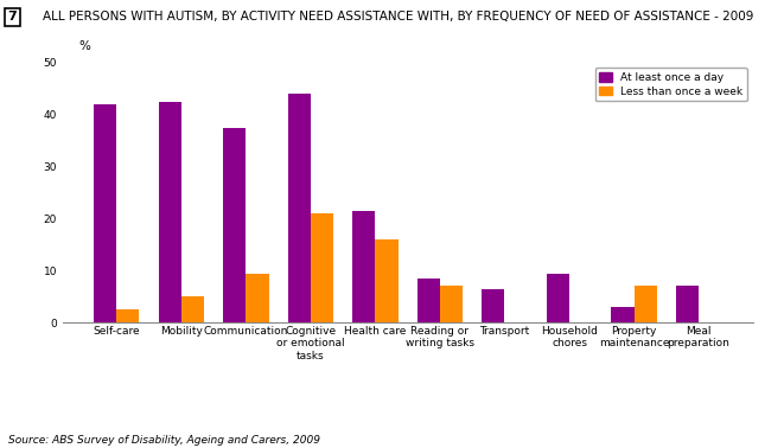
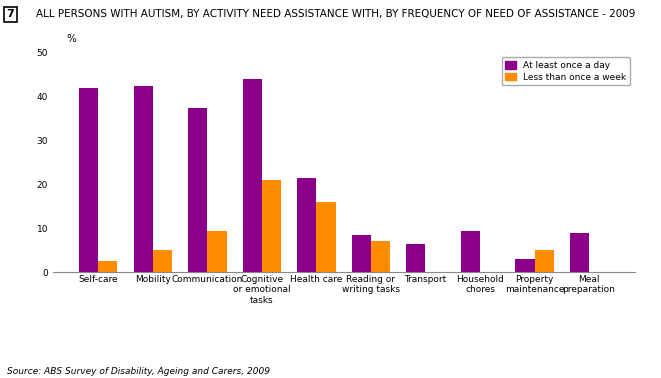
Less than once a week/Property maintenance: 7.0 -> 5.0
At least once a day/Meal preparation: 7.0 -> 9.0
